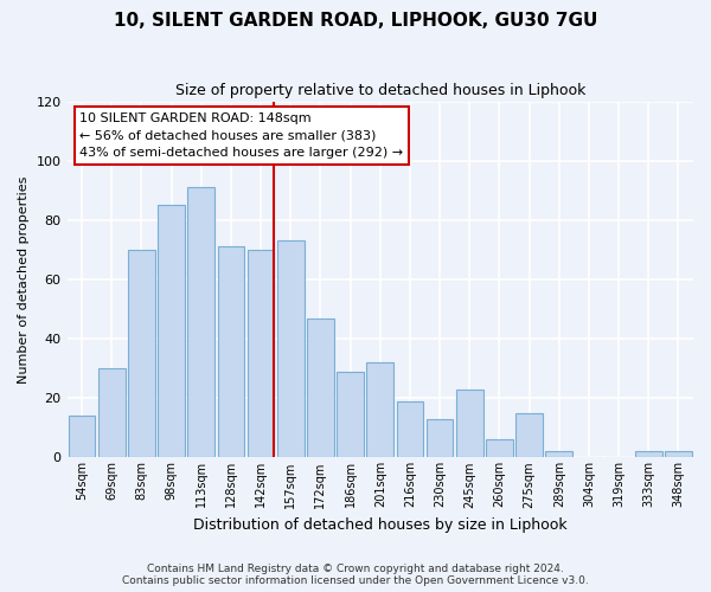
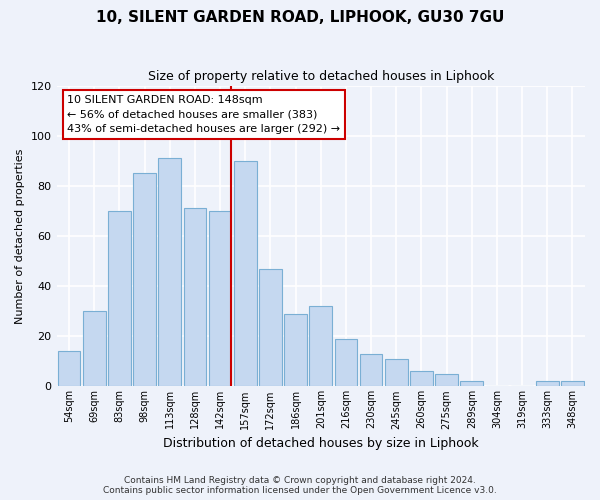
157sqm: 73 -> 90
245sqm: 23 -> 11
275sqm: 15 -> 5
